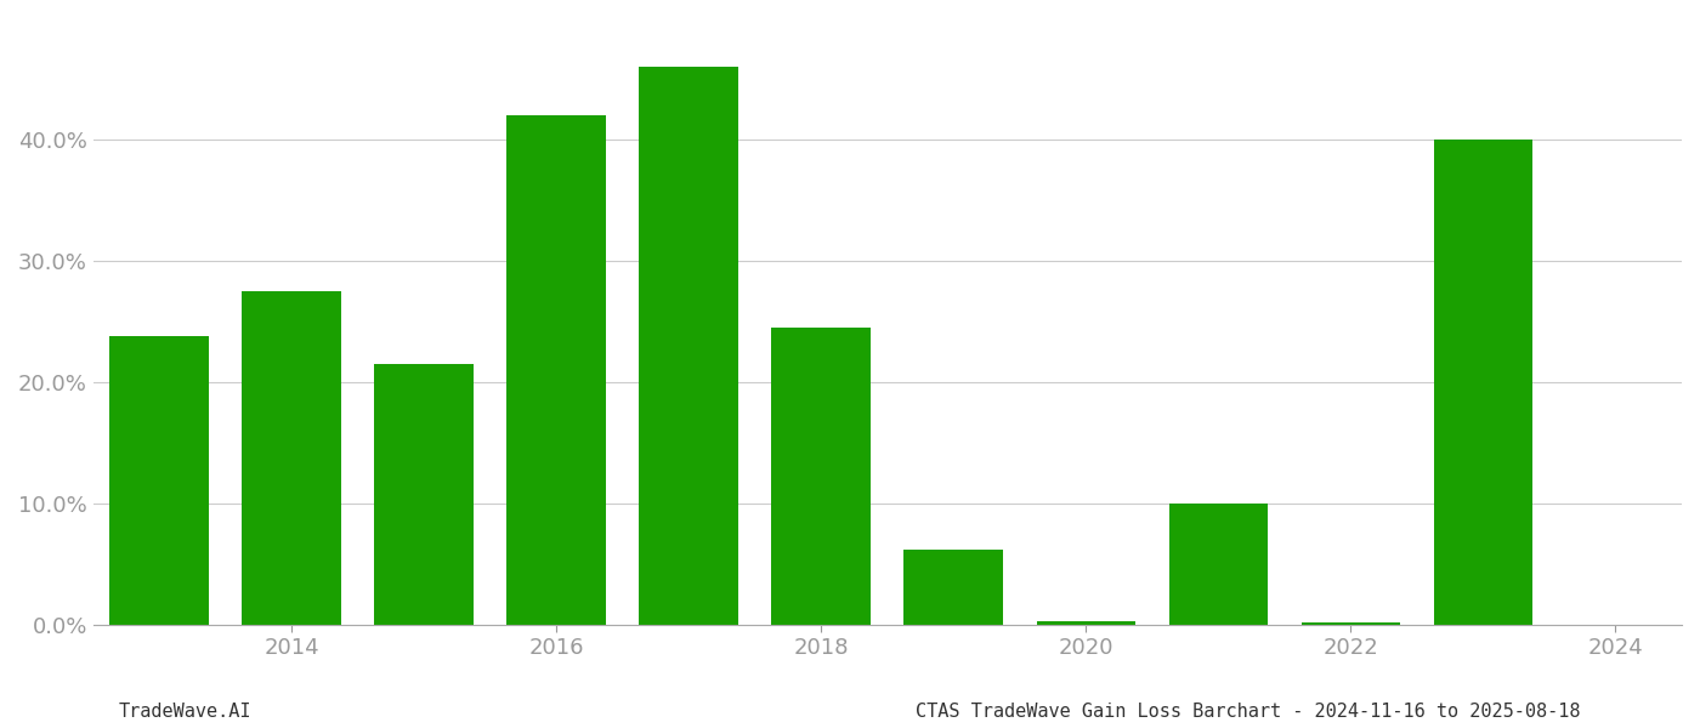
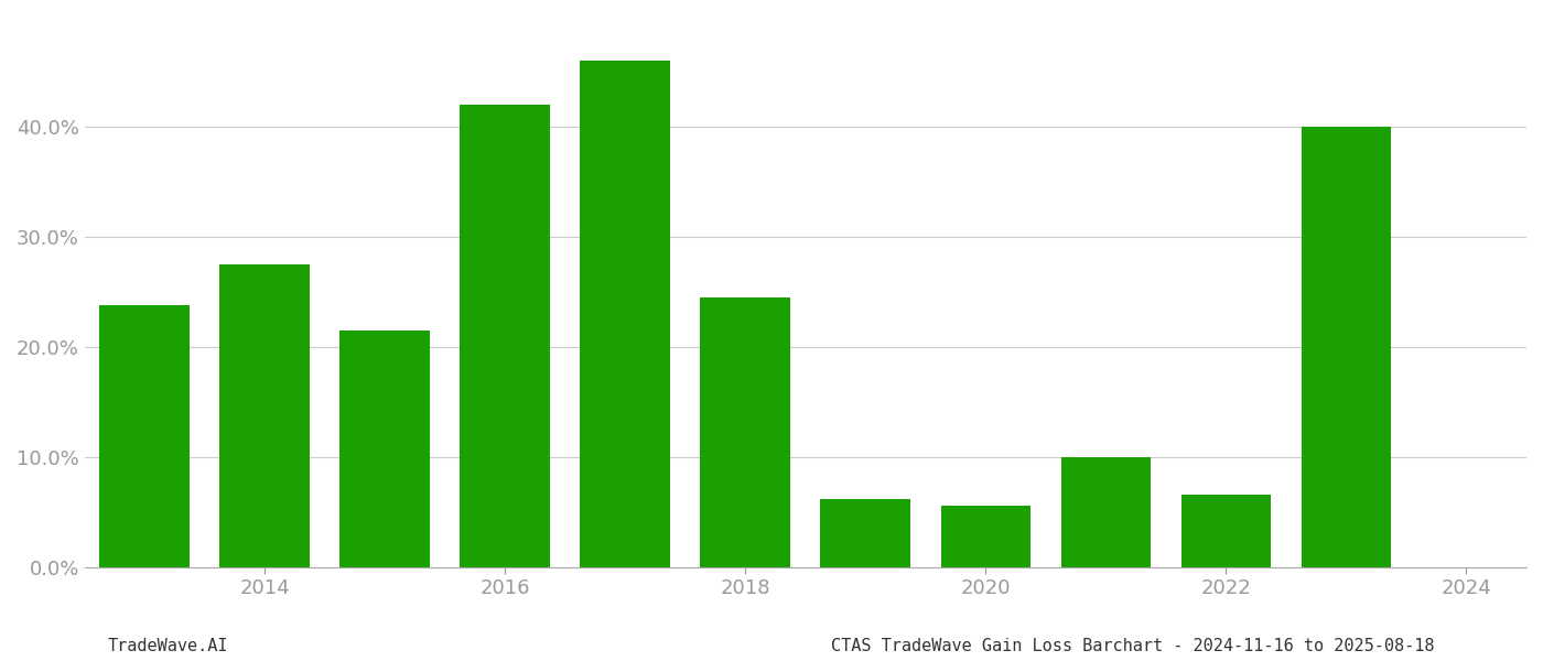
2020: 0.3% -> 5.6%
2022: 0.2% -> 6.6%
